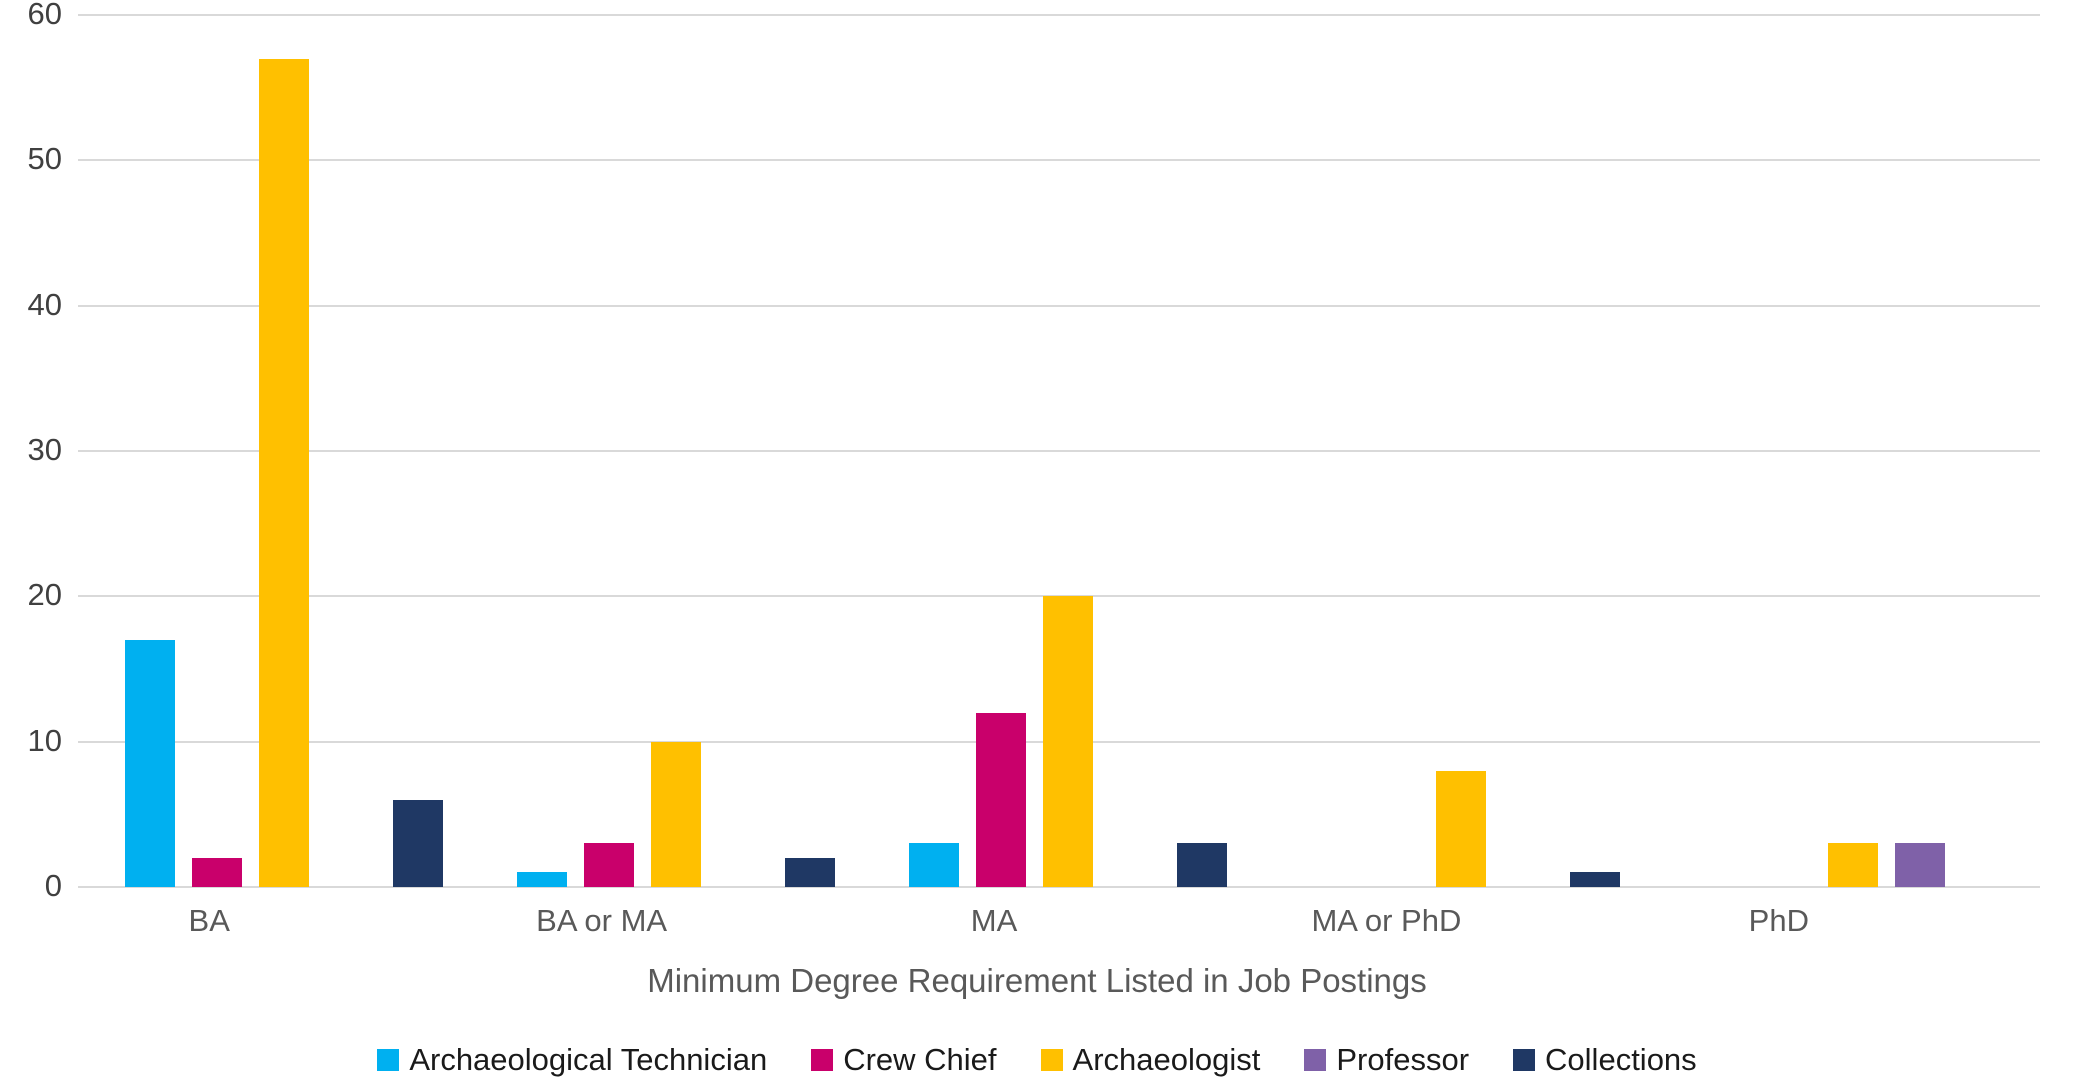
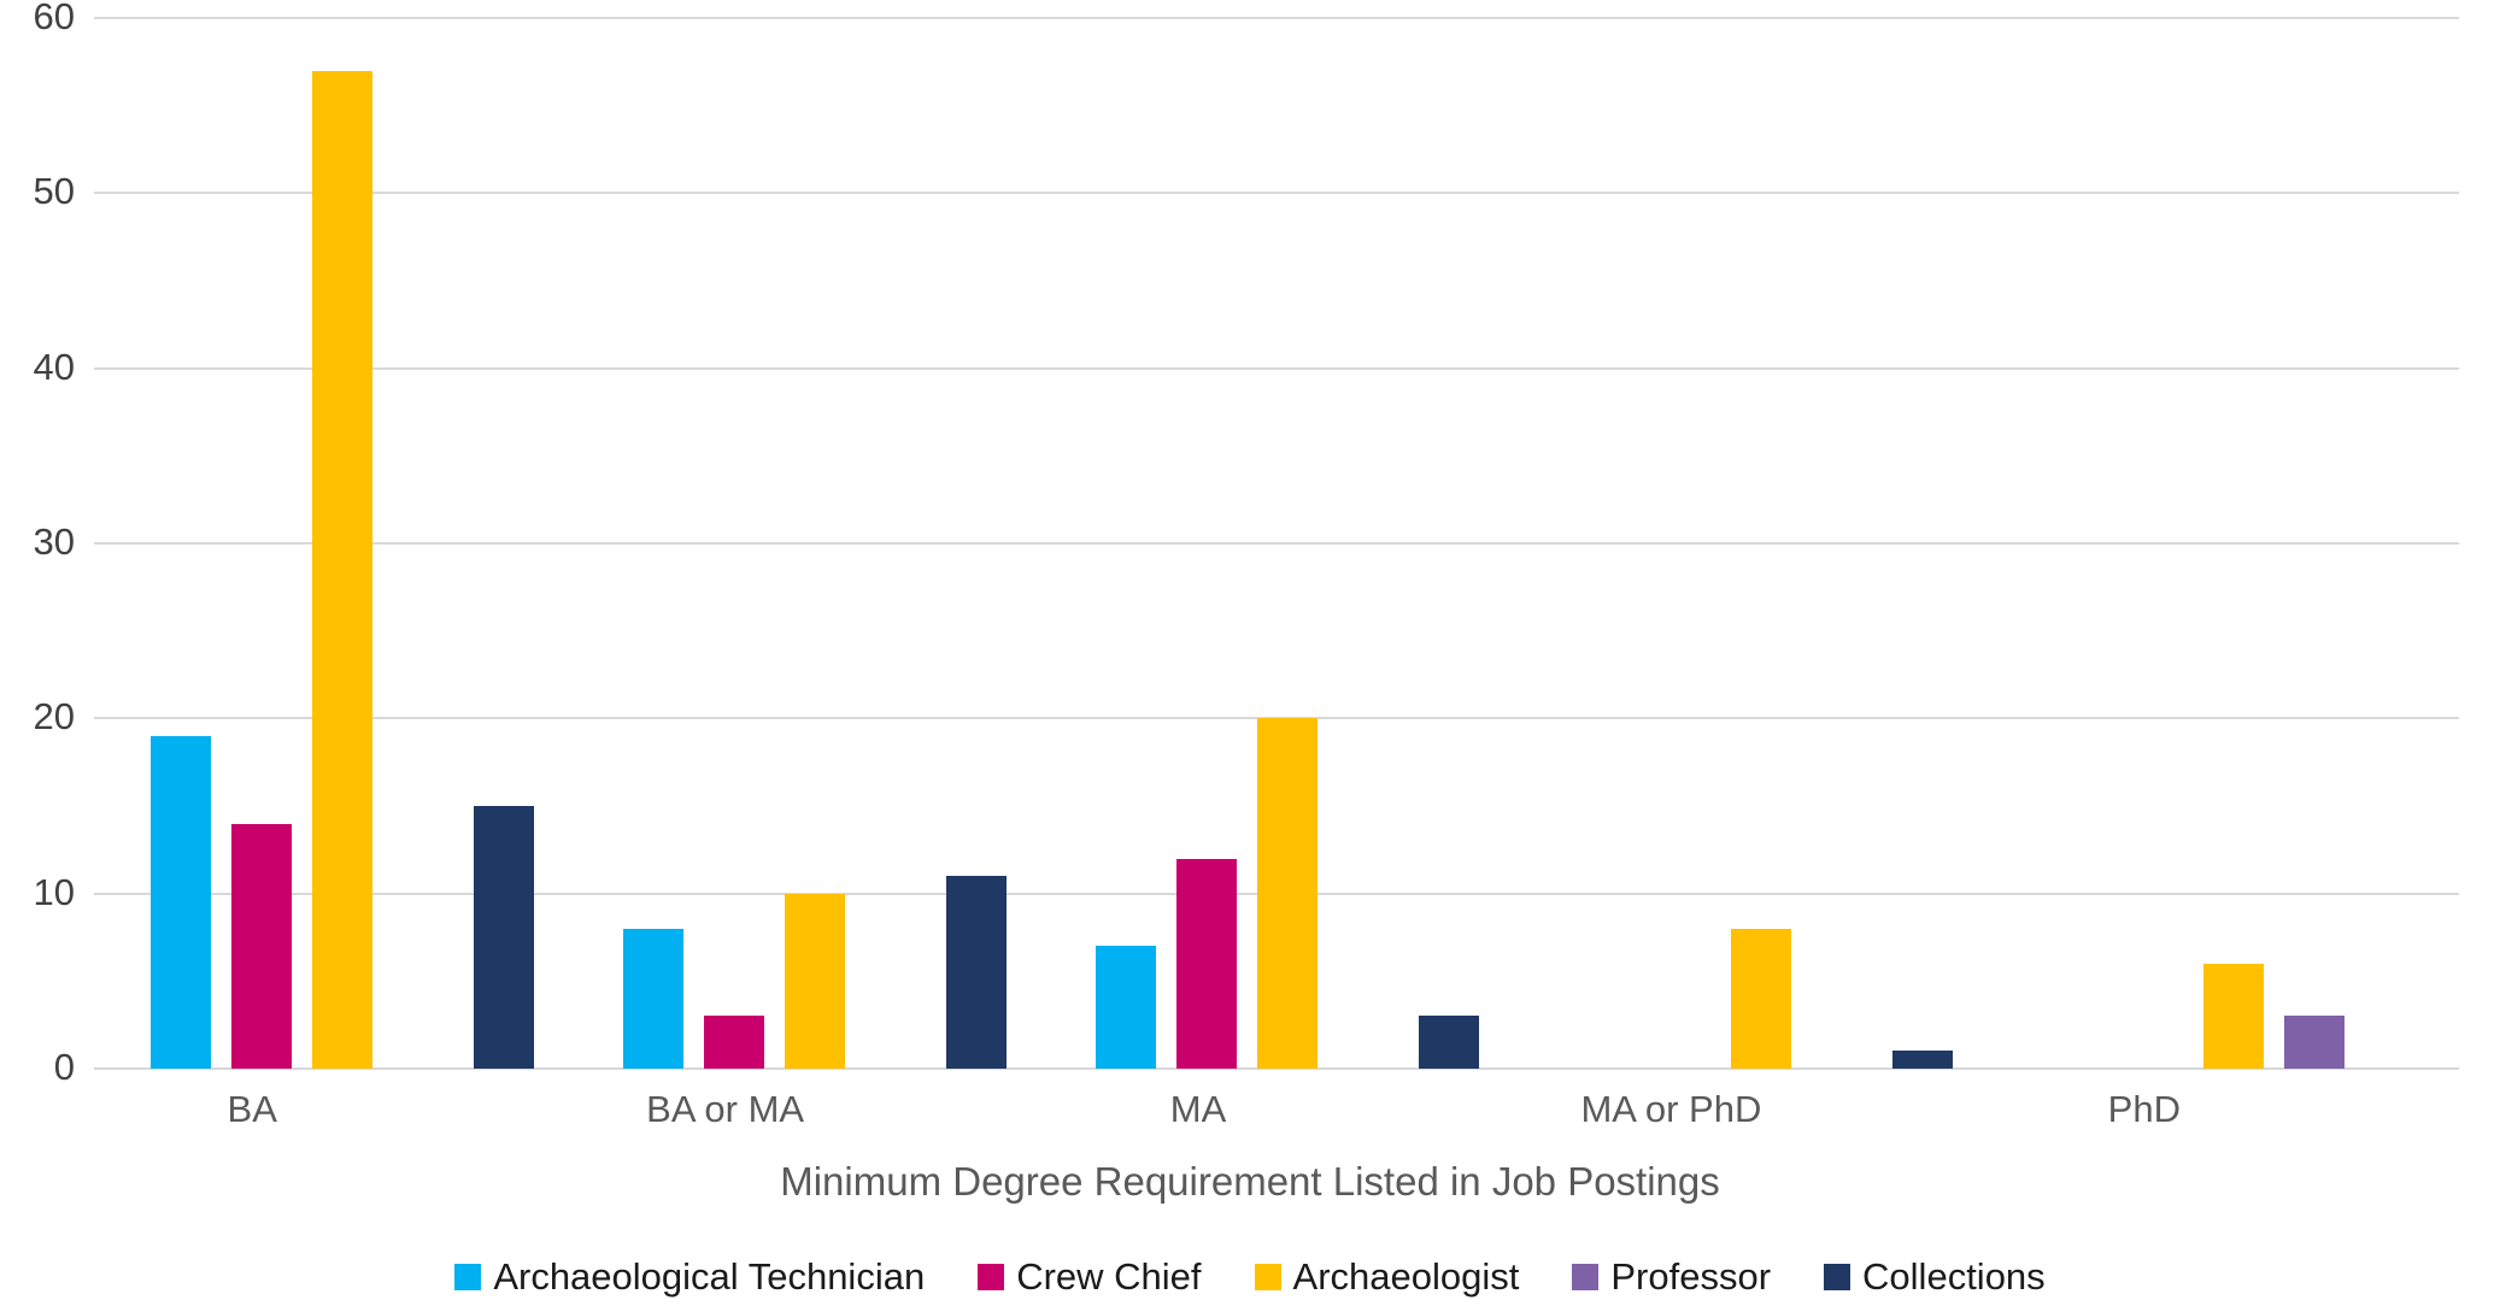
Archaeological Technician/BA: 17 -> 19
Crew Chief/BA: 2 -> 14
Collections/BA: 6 -> 15
Archaeological Technician/BA or MA: 1 -> 8
Collections/BA or MA: 2 -> 11
Archaeological Technician/MA: 3 -> 7
Archaeologist/PhD: 3 -> 6
